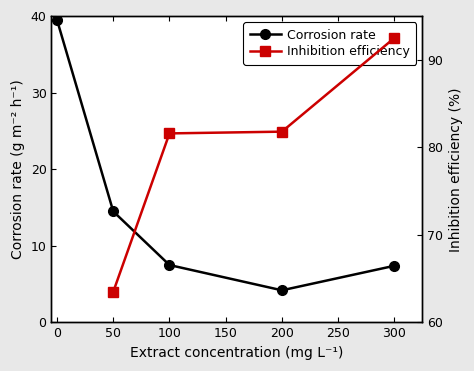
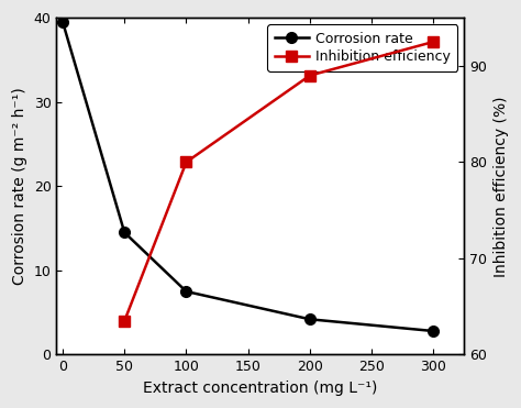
Inhibition efficiency/100: 81.6 -> 80.0
Inhibition efficiency/200: 81.8 -> 89.0
Corrosion rate/300: 7.4 -> 2.8
